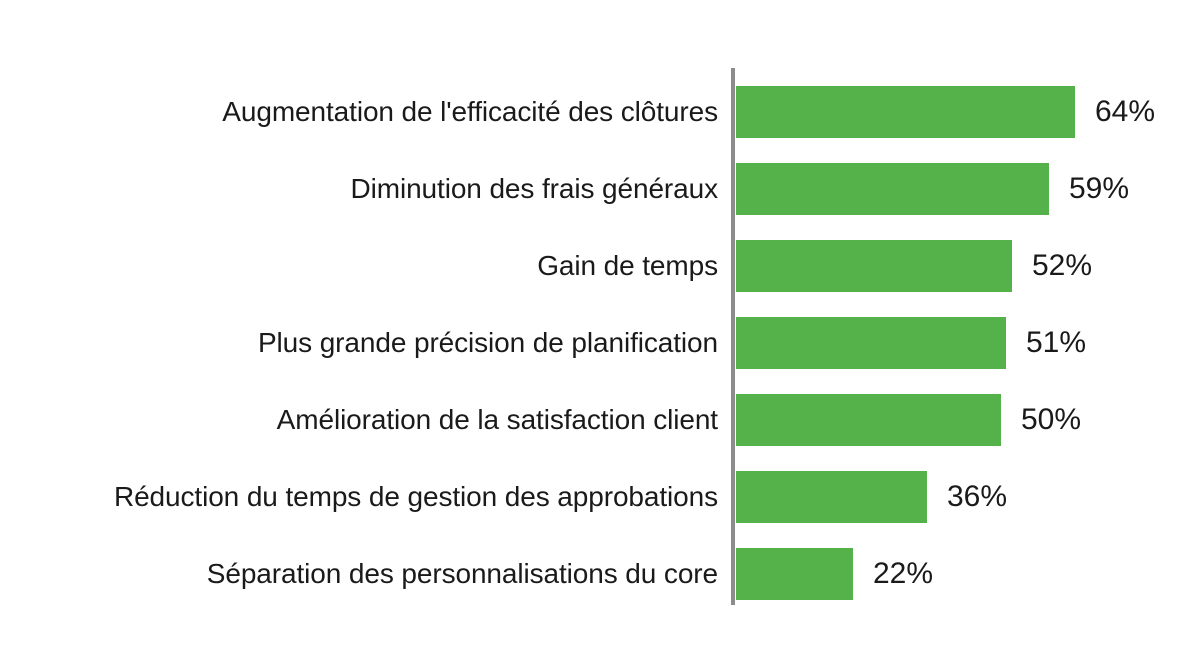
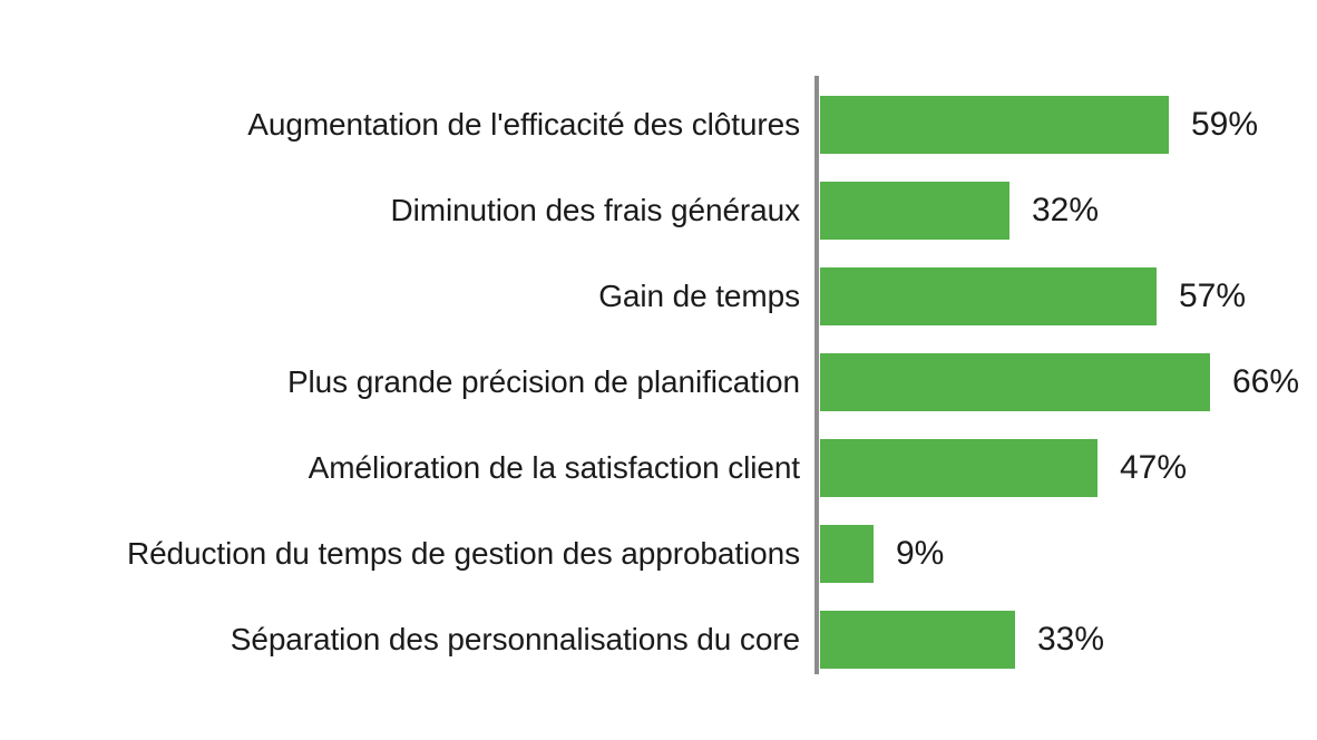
Augmentation de l'efficacité des clôtures: 64% -> 59%
Diminution des frais généraux: 59% -> 32%
Gain de temps: 52% -> 57%
Plus grande précision de planification: 51% -> 66%
Amélioration de la satisfaction client: 50% -> 47%
Réduction du temps de gestion des approbations: 36% -> 9%
Séparation des personnalisations du core: 22% -> 33%
